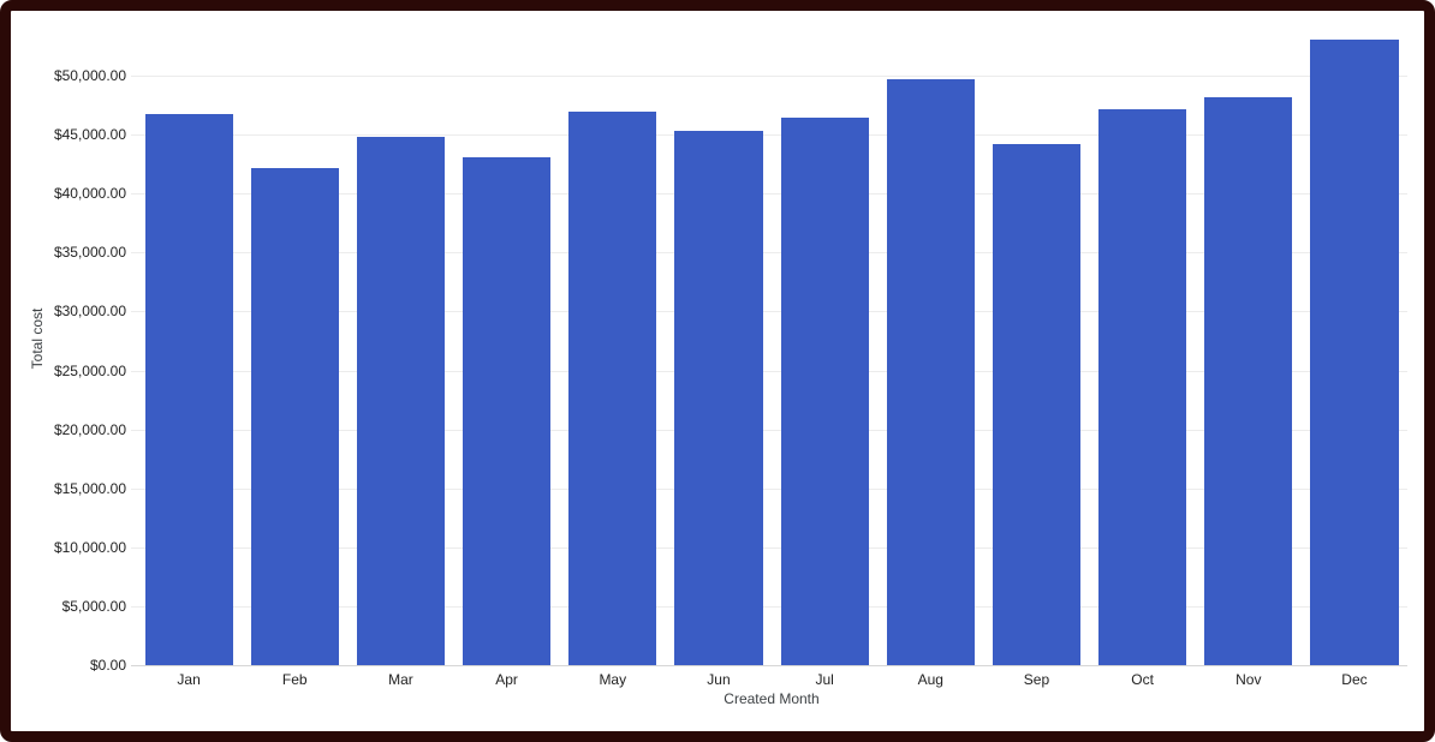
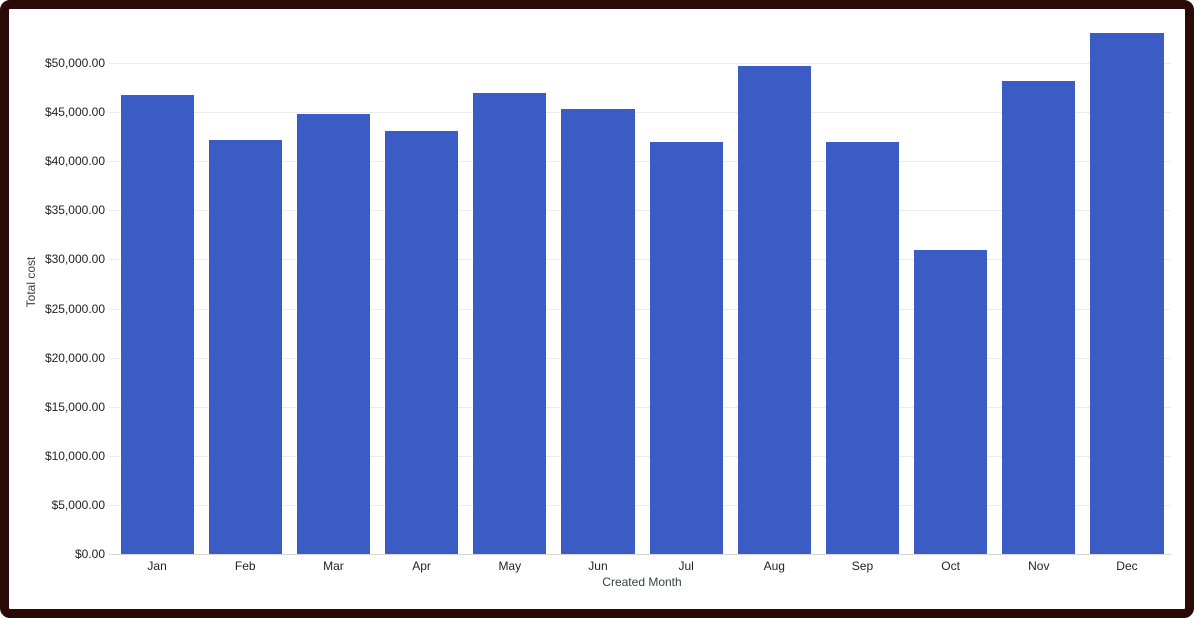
Jul: $46000 -> $42000
Sep: $44000 -> $42000
Oct: $47000 -> $31000
